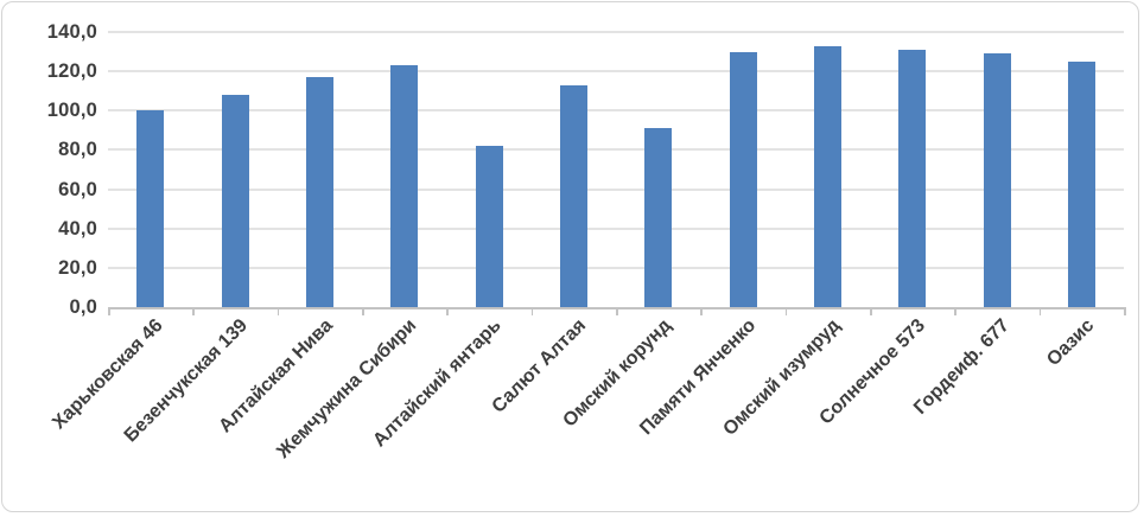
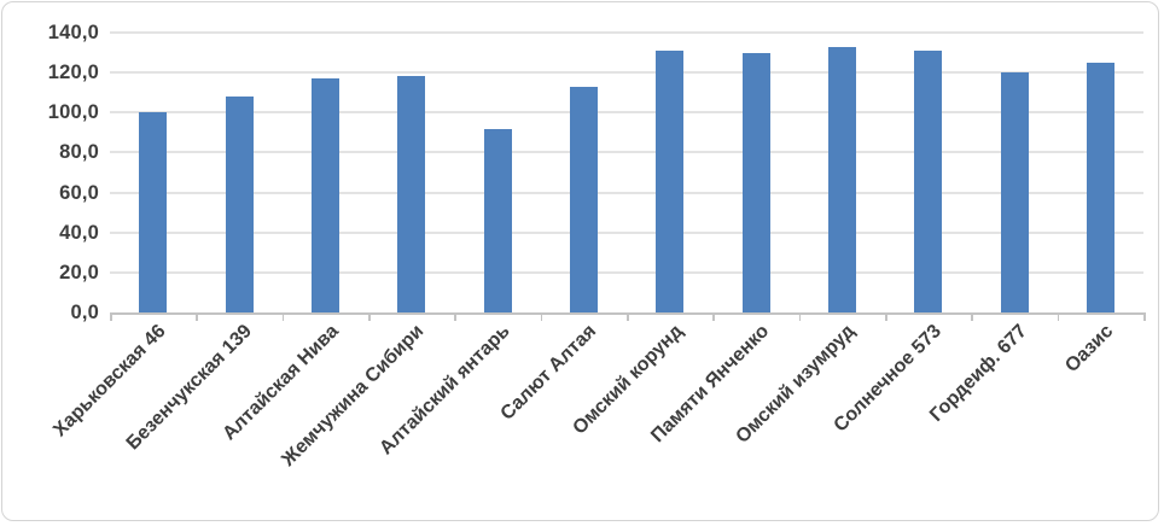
Жемчужина Сибири: 123 -> 118
Алтайский янтарь: 82 -> 92
Омский корунд: 91 -> 131
Гордеиф. 677: 129 -> 120
